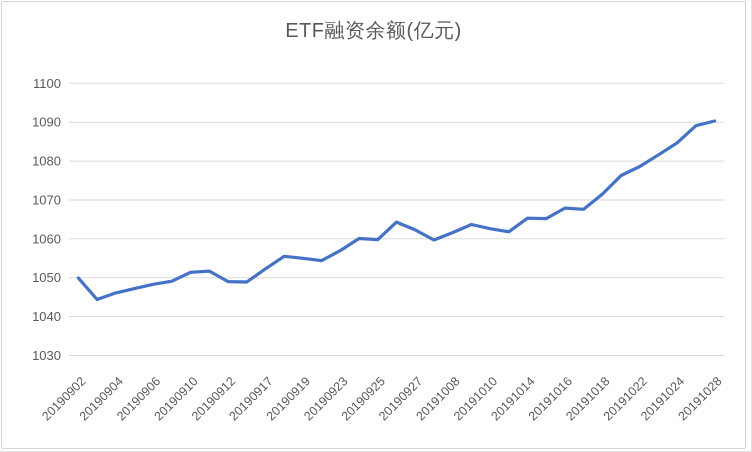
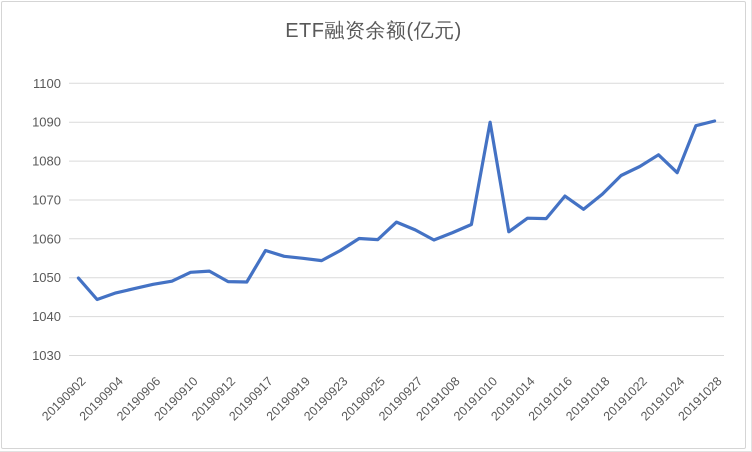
20190917: 1052 -> 1057
20191010: 1063 -> 1090
20191016: 1068 -> 1071
20191024: 1085 -> 1077
